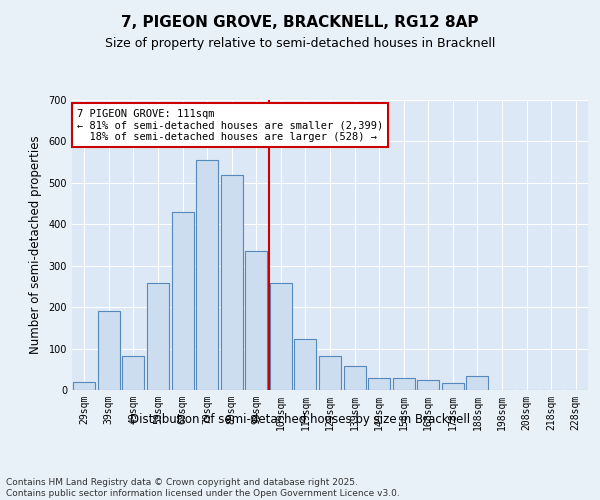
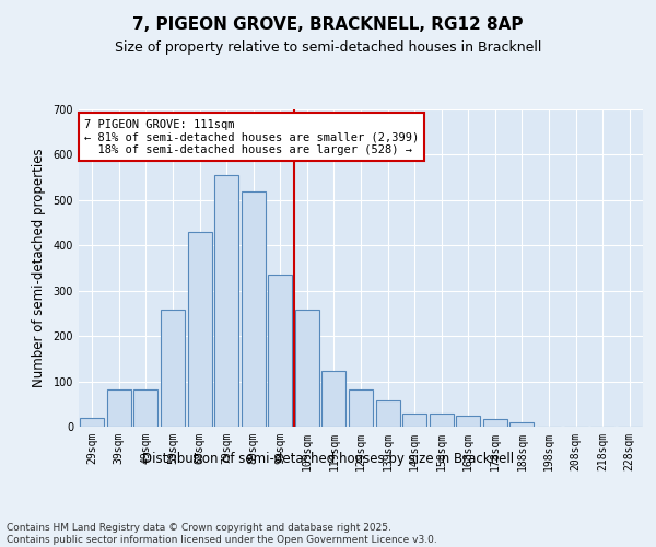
39sqm: 190 -> 82
188sqm: 35 -> 10
